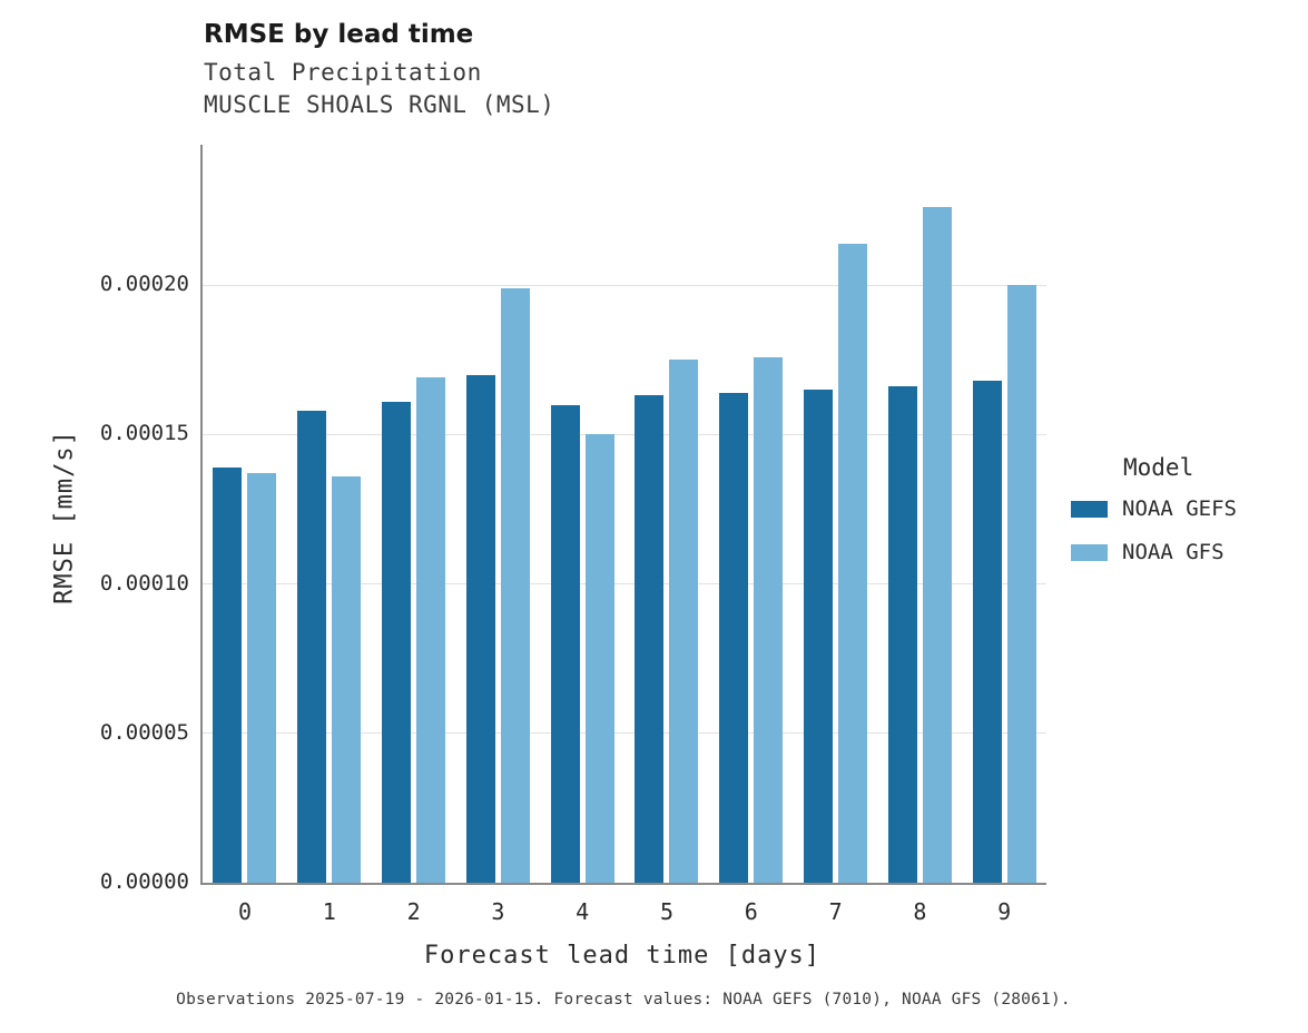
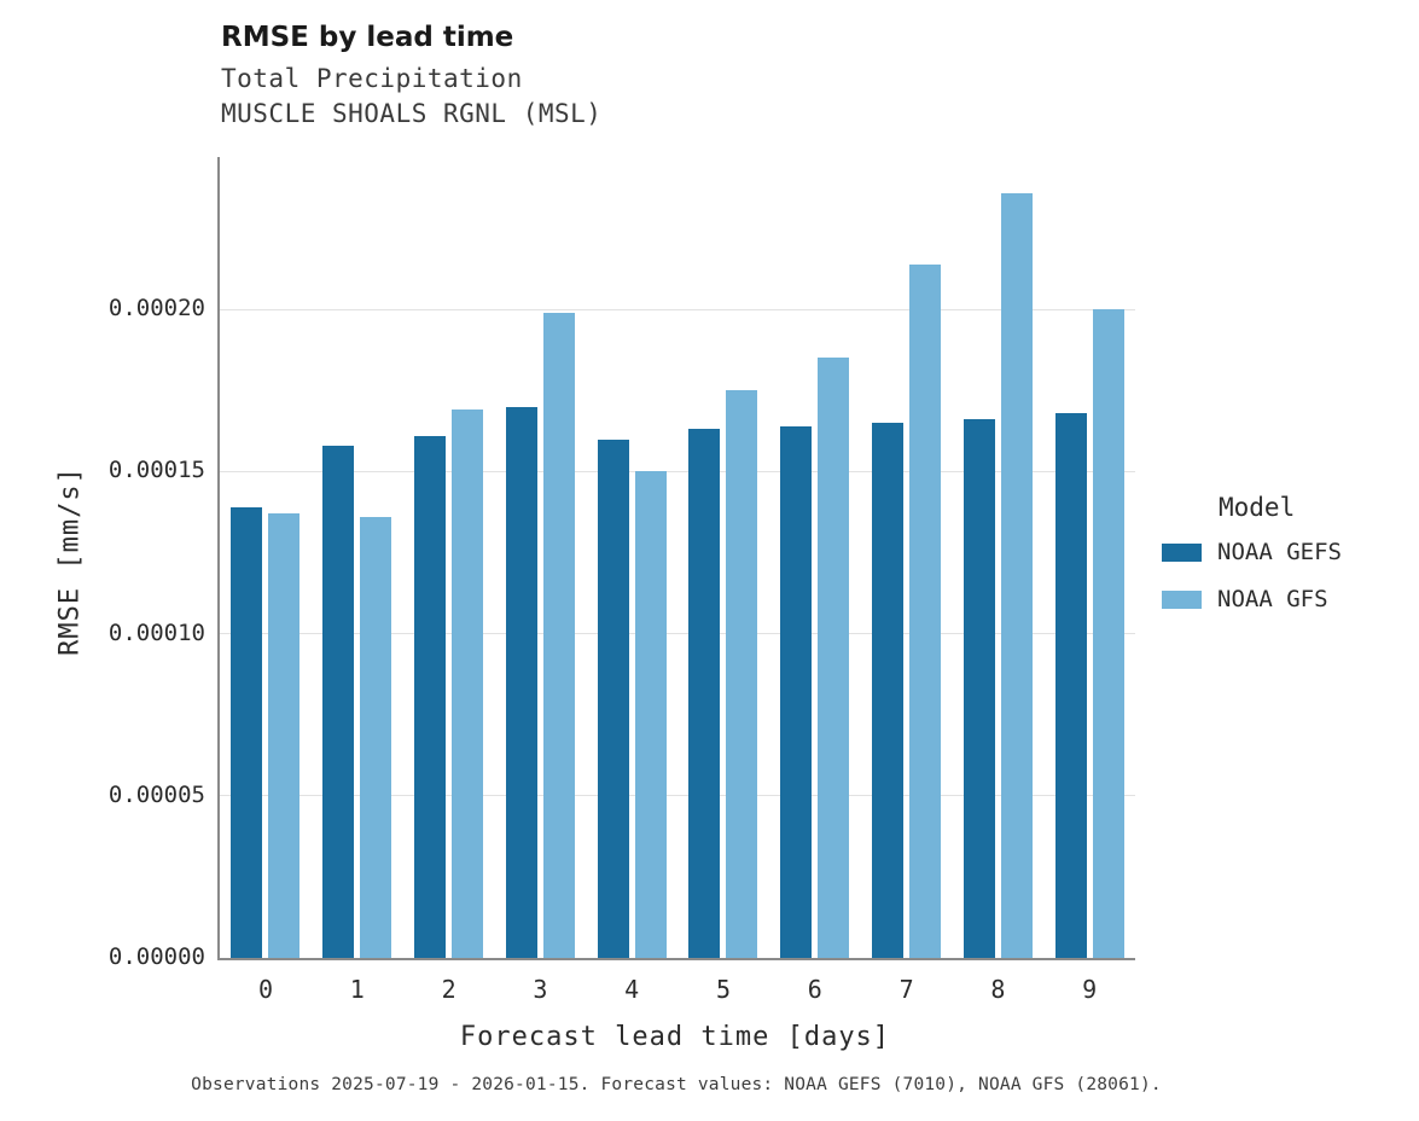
NOAA GFS/6: 0.000176 -> 0.000185
NOAA GFS/8: 0.000226 -> 0.000236
